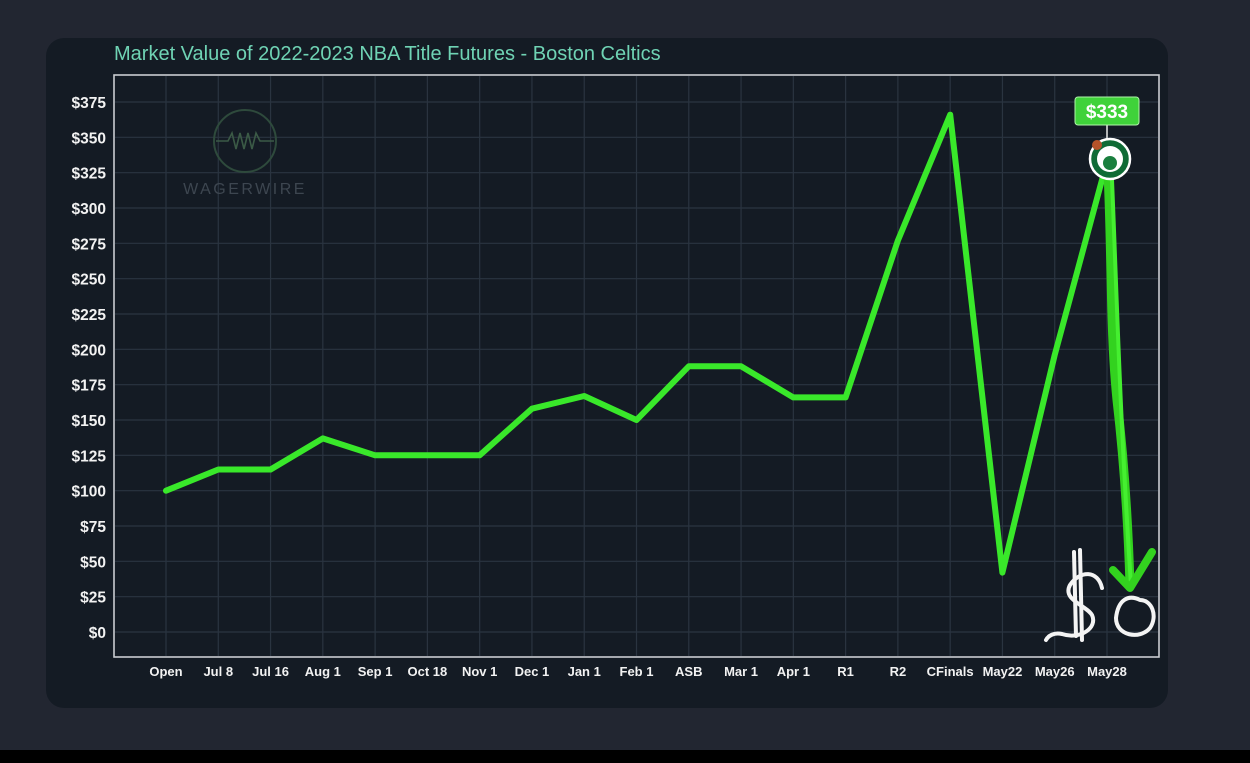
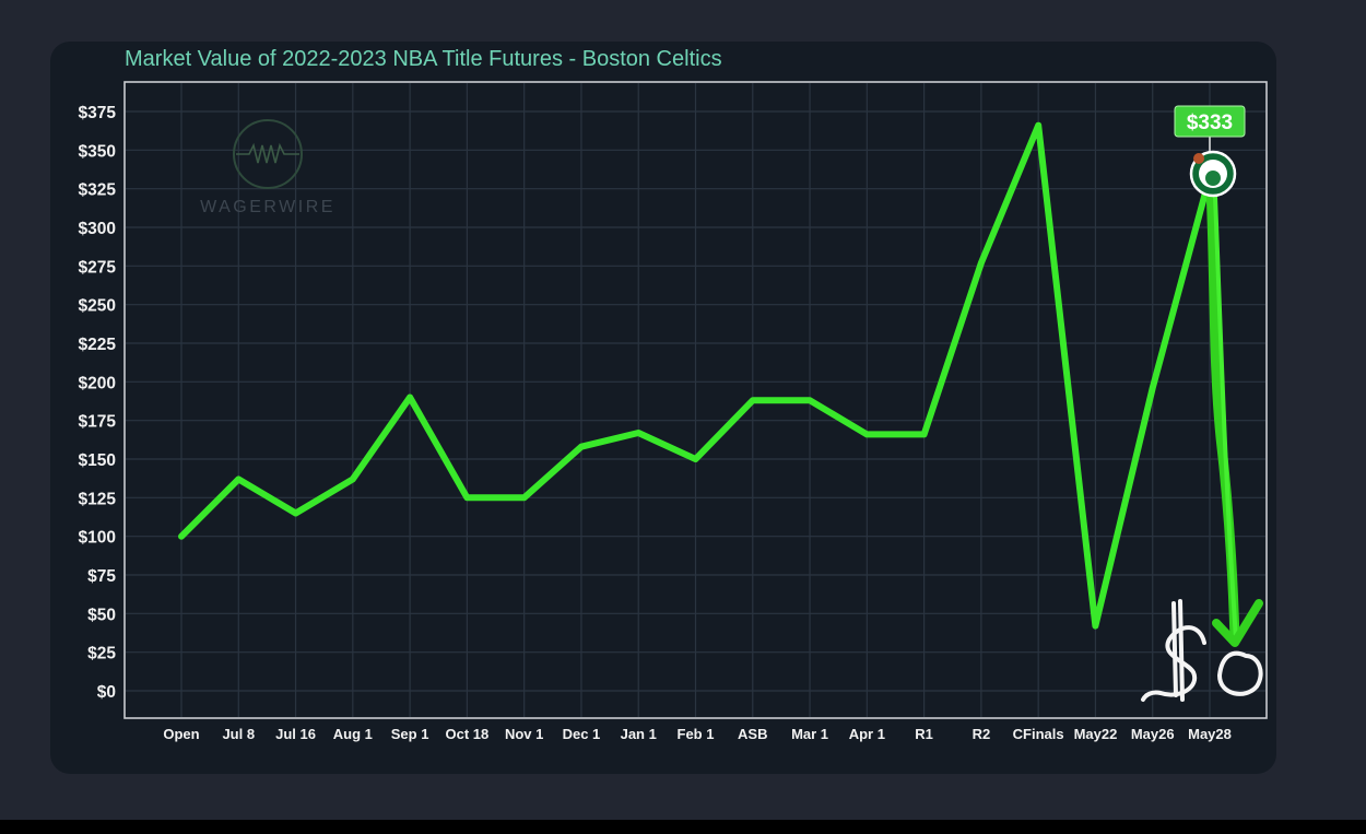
Jul 8: $115 -> $137
Sep 1: $125 -> $190
